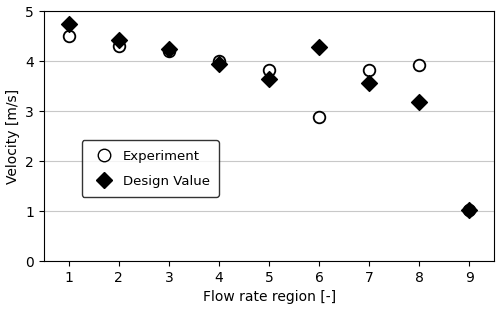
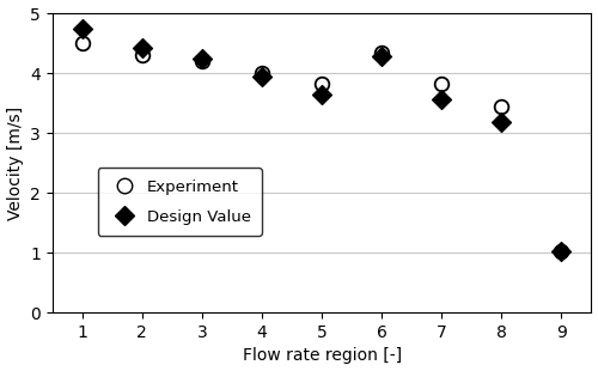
Experiment/6: 2.88 -> 4.35
Experiment/8: 3.92 -> 3.45
